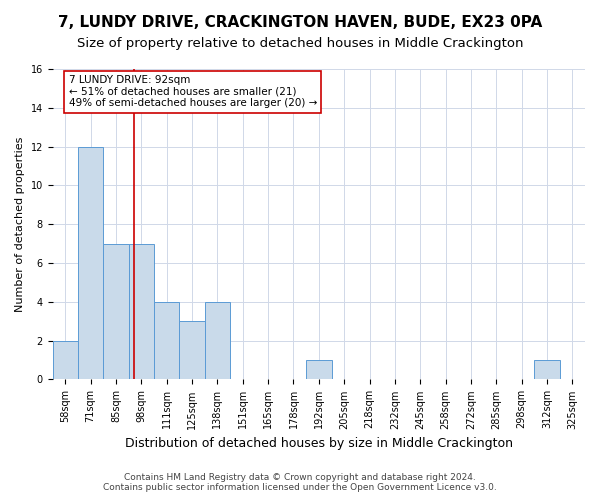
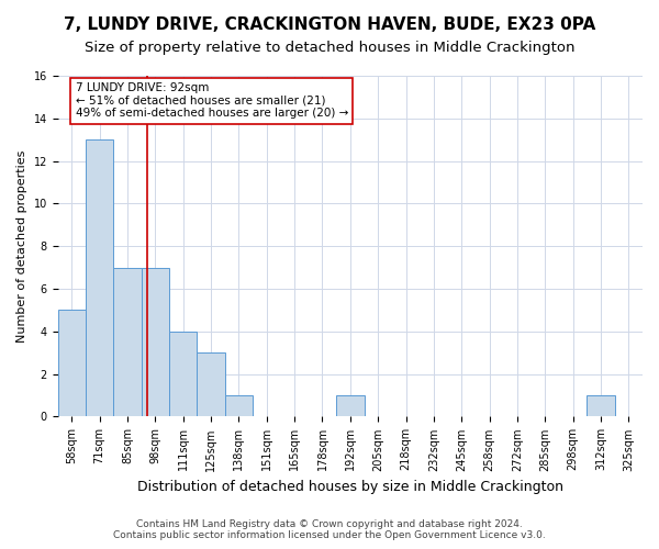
58sqm: 2 -> 5
71sqm: 12 -> 13
138sqm: 4 -> 1
